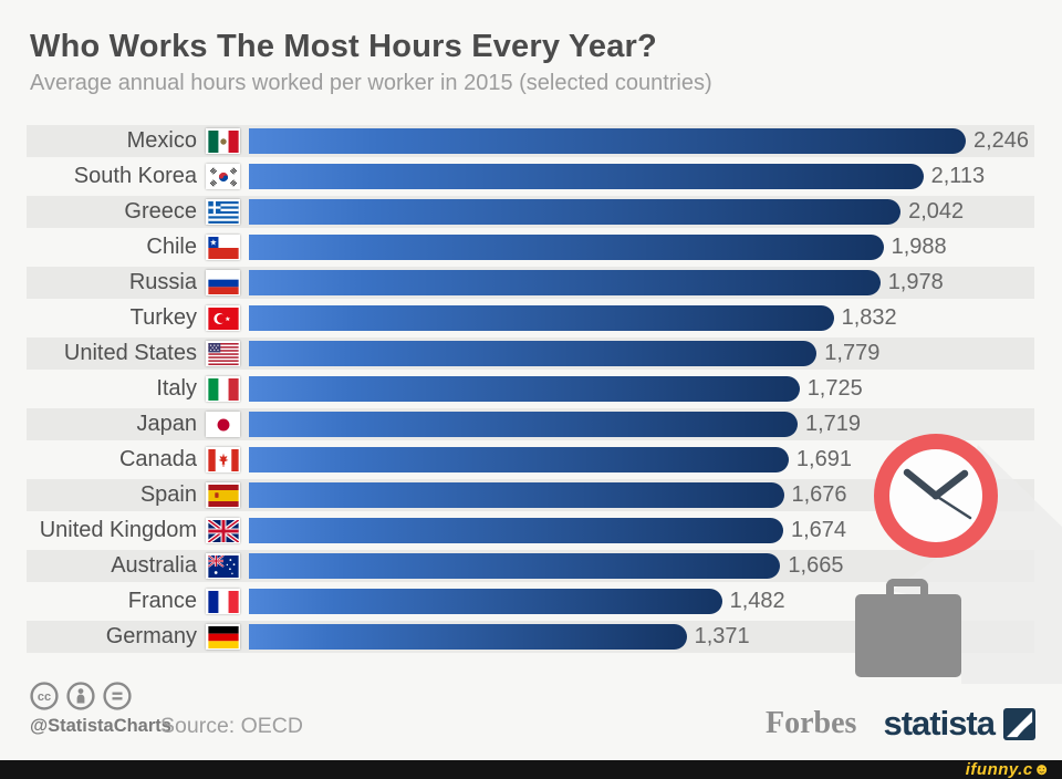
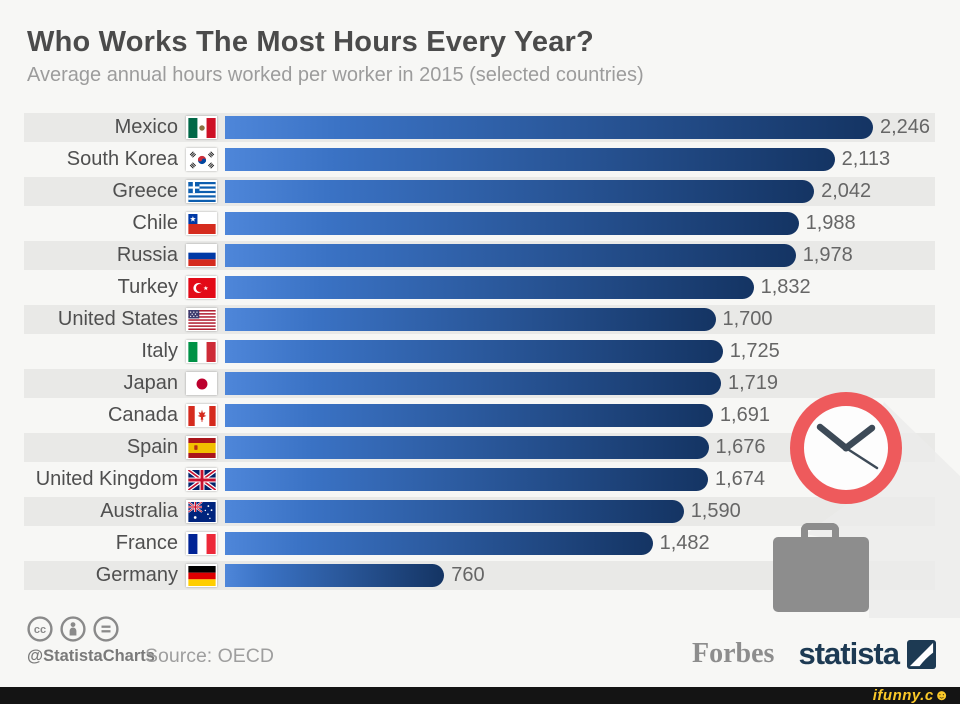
United States: 1,779 -> 1,700
Australia: 1,665 -> 1,590
Germany: 1,371 -> 760
